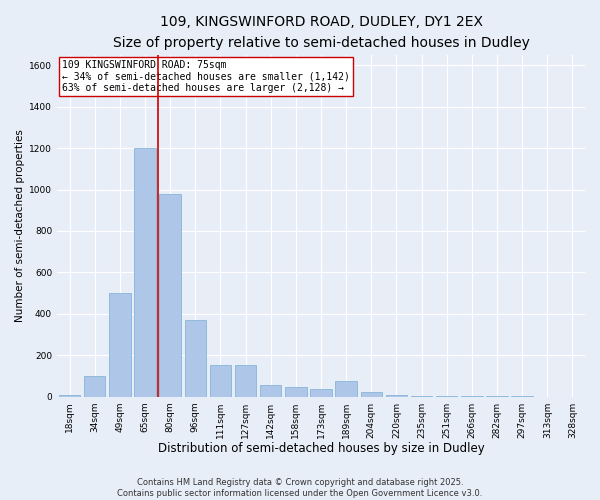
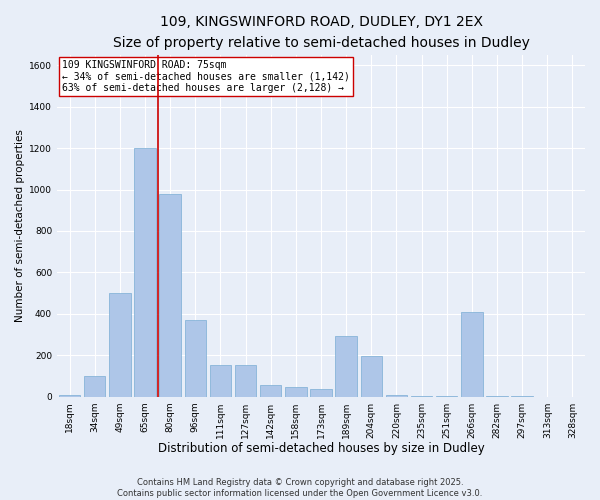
189sqm: 75 -> 295
204sqm: 20 -> 195
266sqm: 2 -> 410
